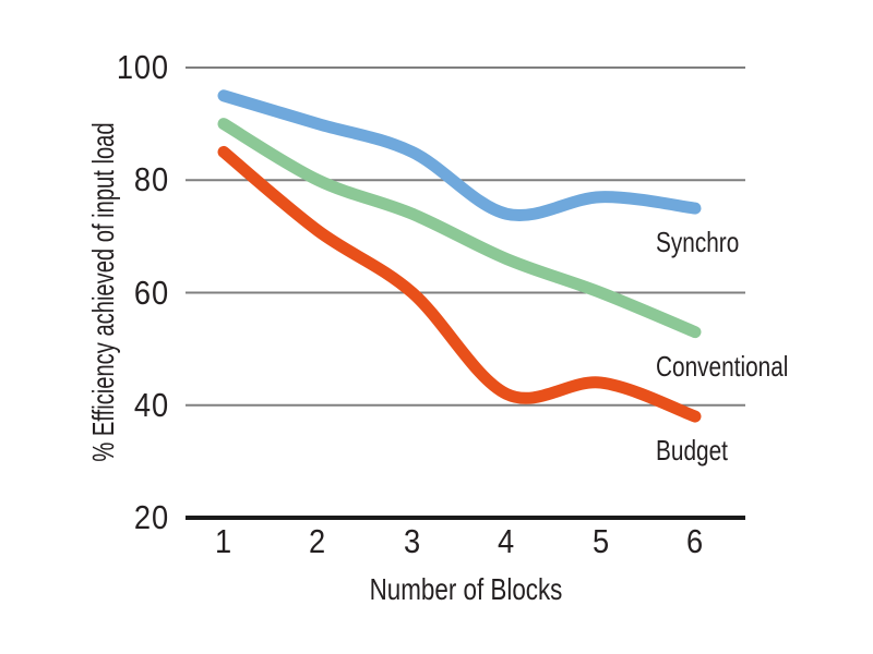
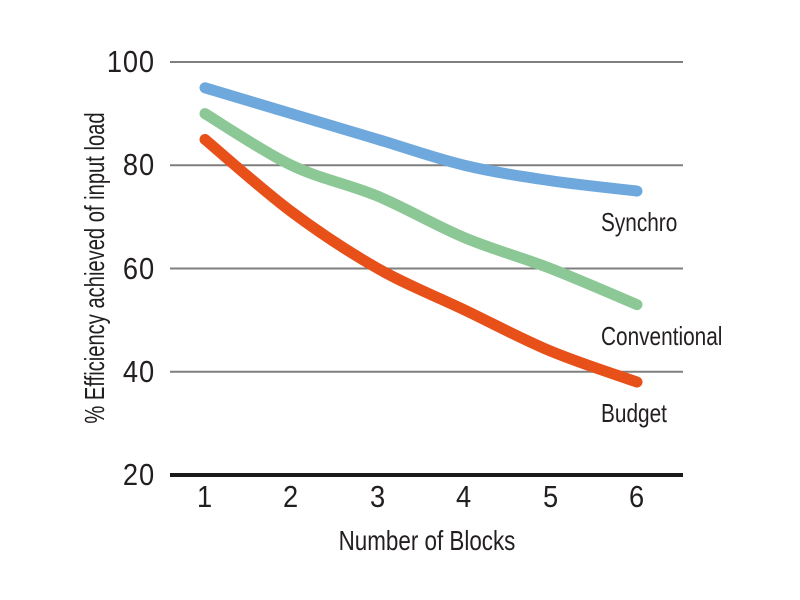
Synchro/4: 74 -> 80
Budget/4: 42 -> 52
